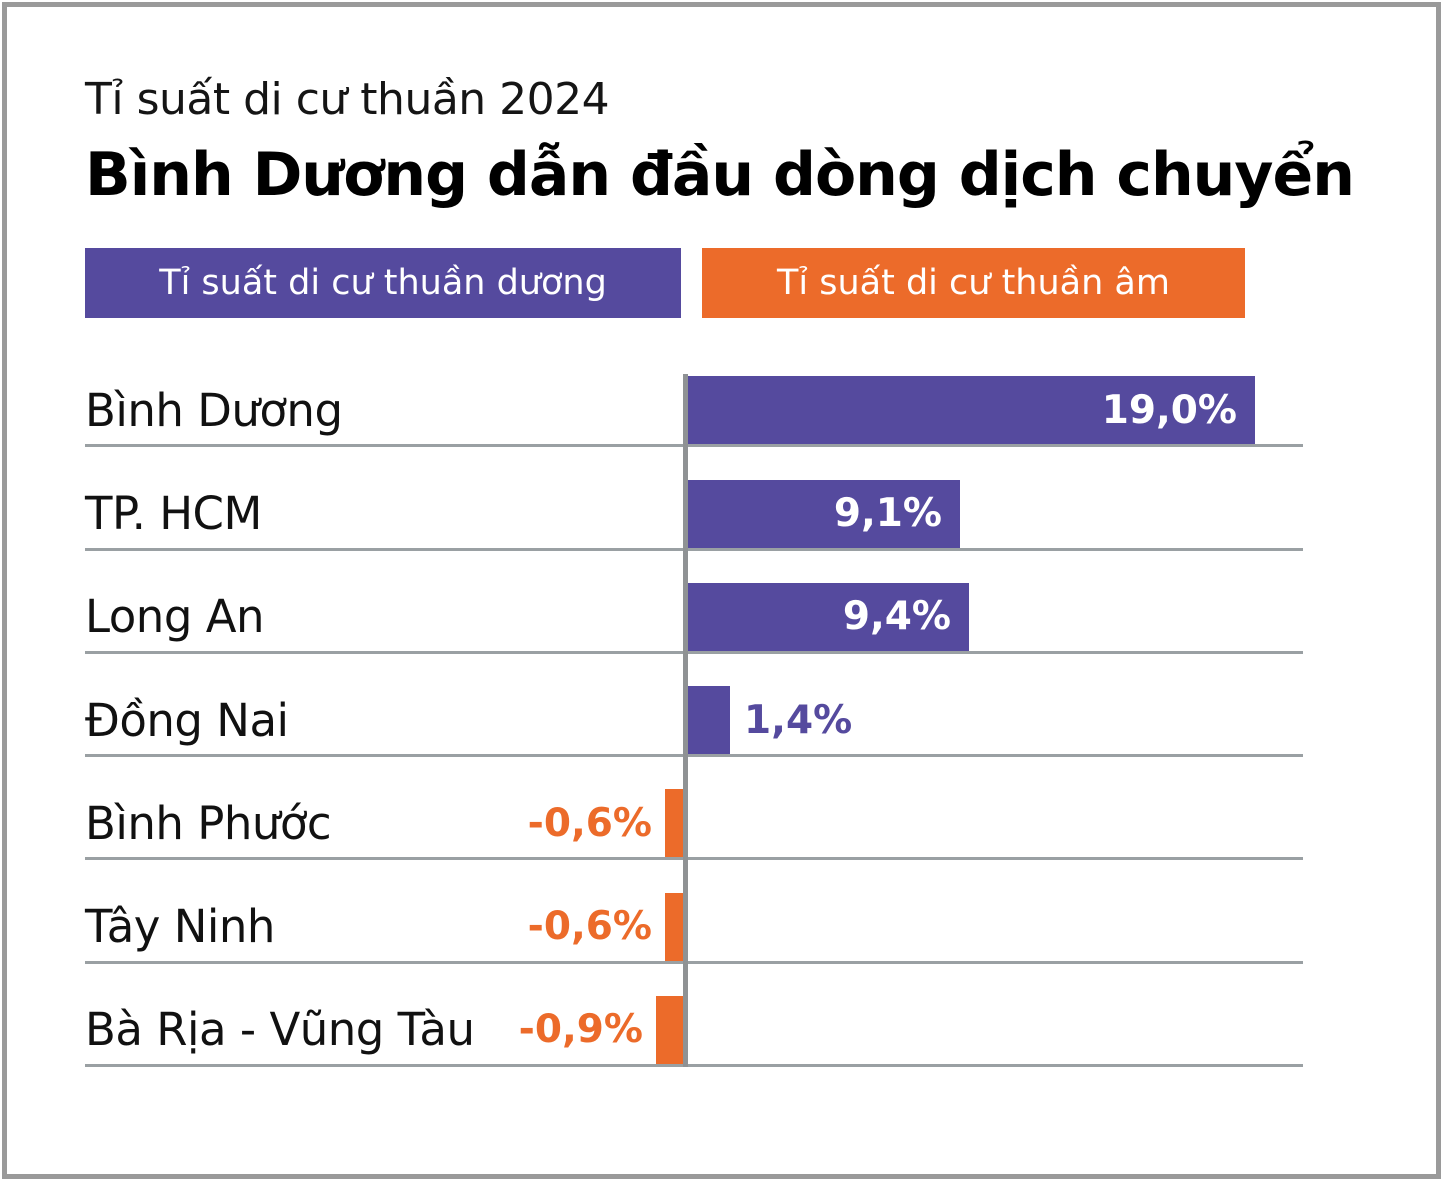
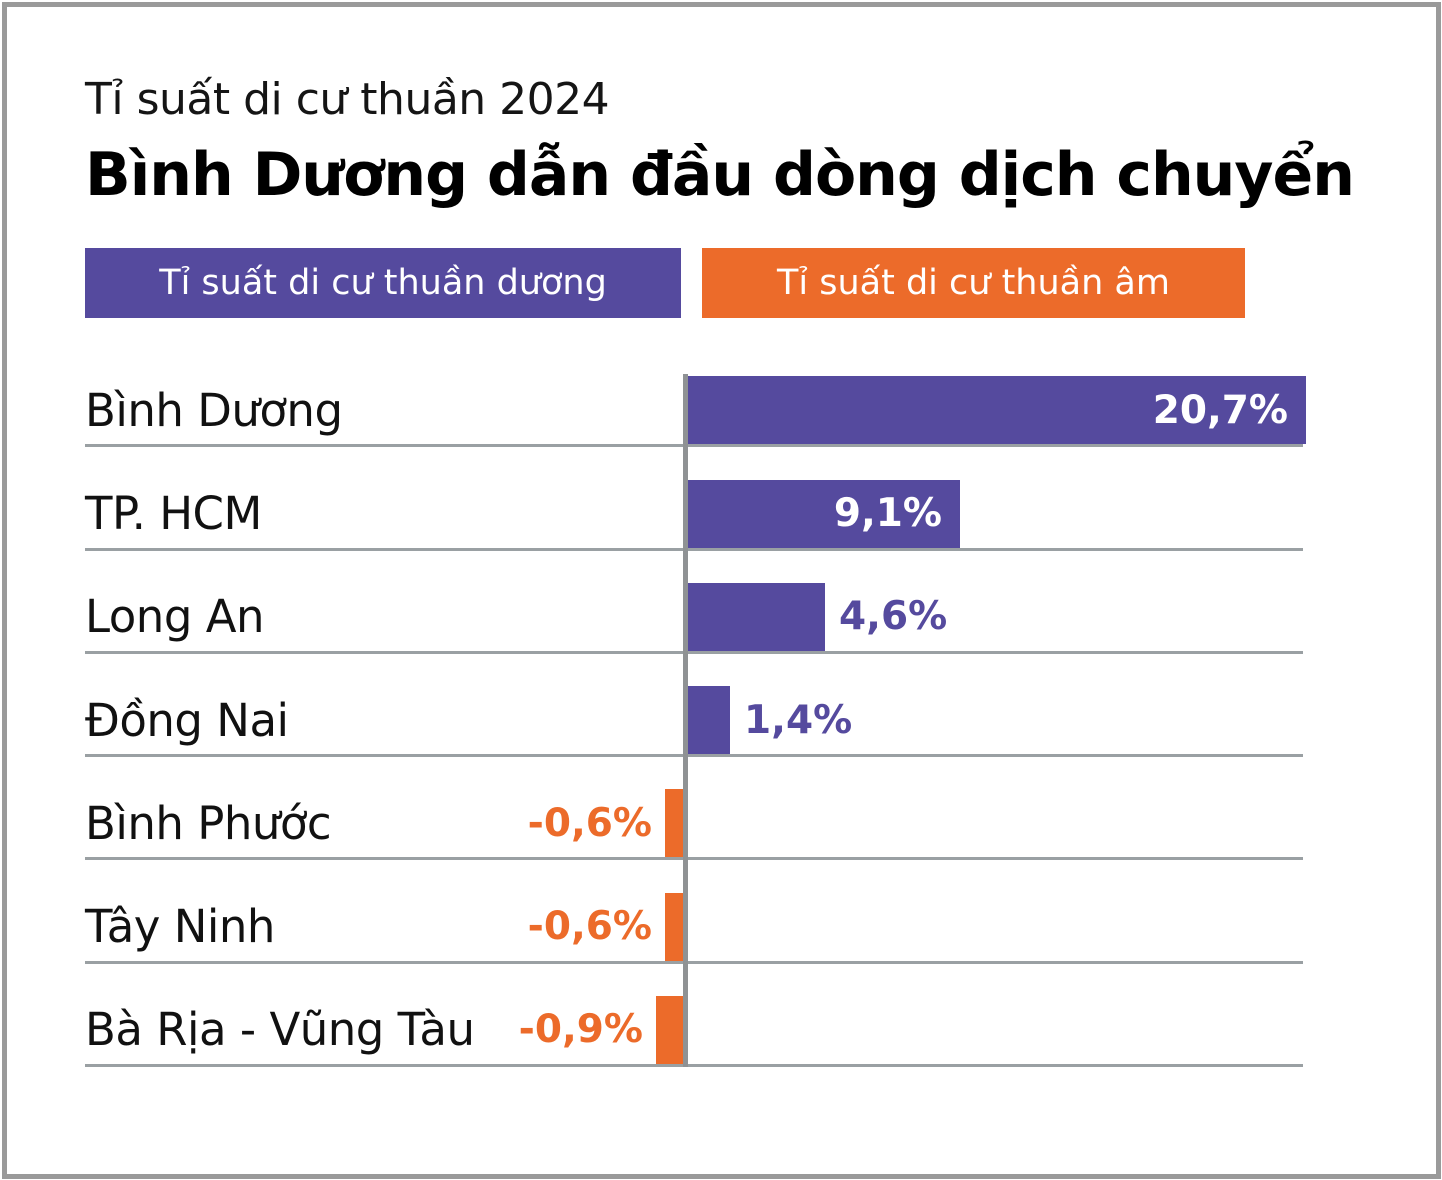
Bình Dương: 19,0% -> 20,7%
Long An: 9,4% -> 4,6%
